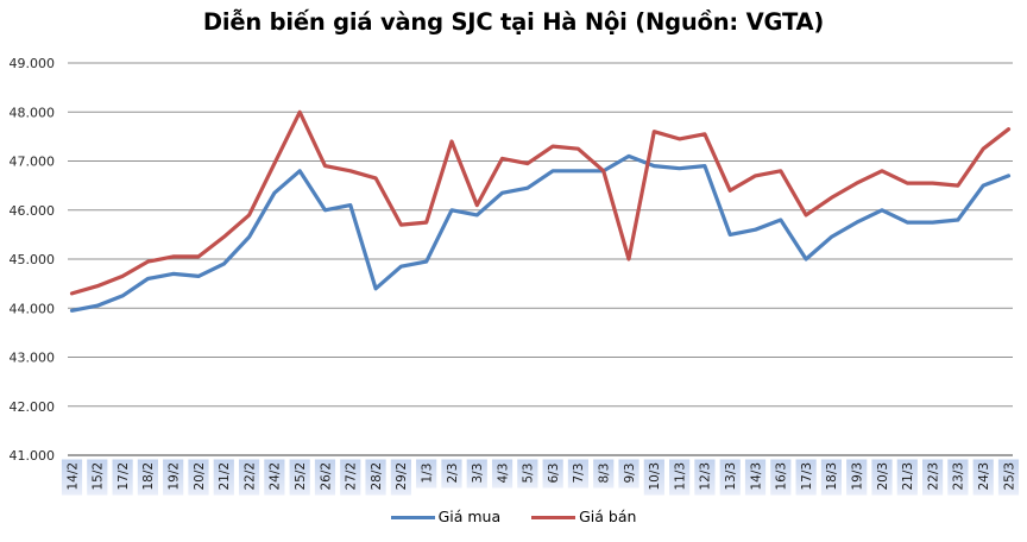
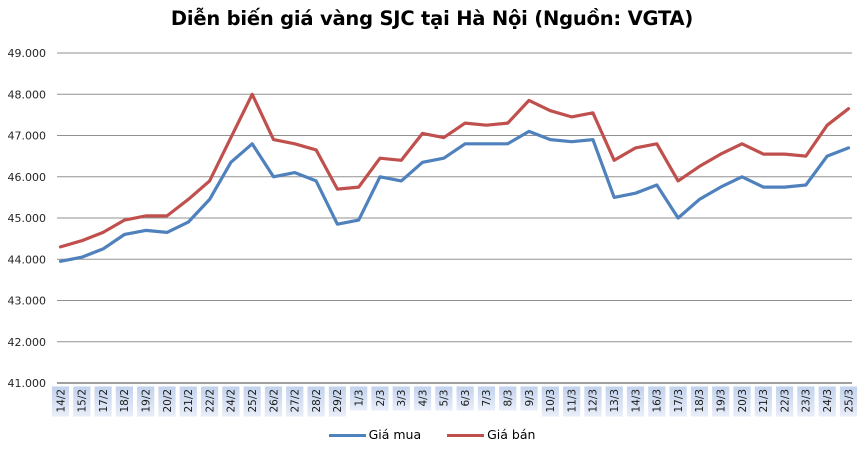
Giá mua/28/2: 44.4 -> 45.9
Giá bán/2/3: 47.4 -> 46.5
Giá bán/3/3: 46.1 -> 46.4
Giá bán/8/3: 46.8 -> 47.3
Giá bán/9/3: 45.0 -> 47.9
